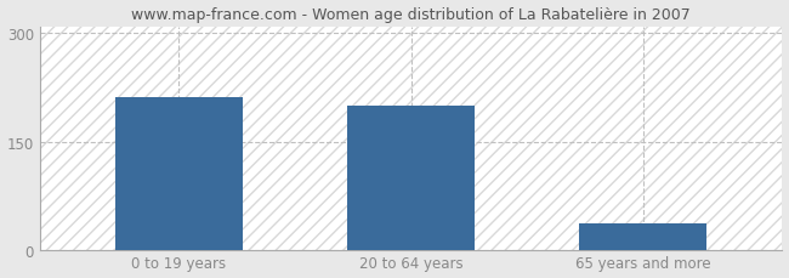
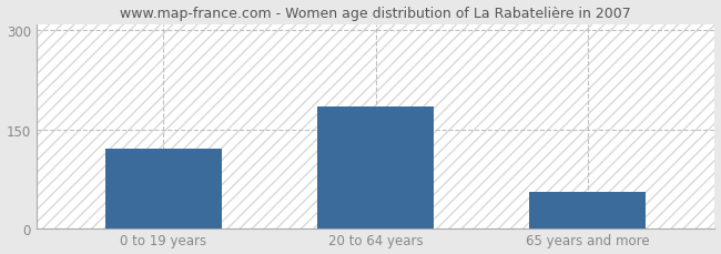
0 to 19 years: 212 -> 120
20 to 64 years: 200 -> 185
65 years and more: 36 -> 55
